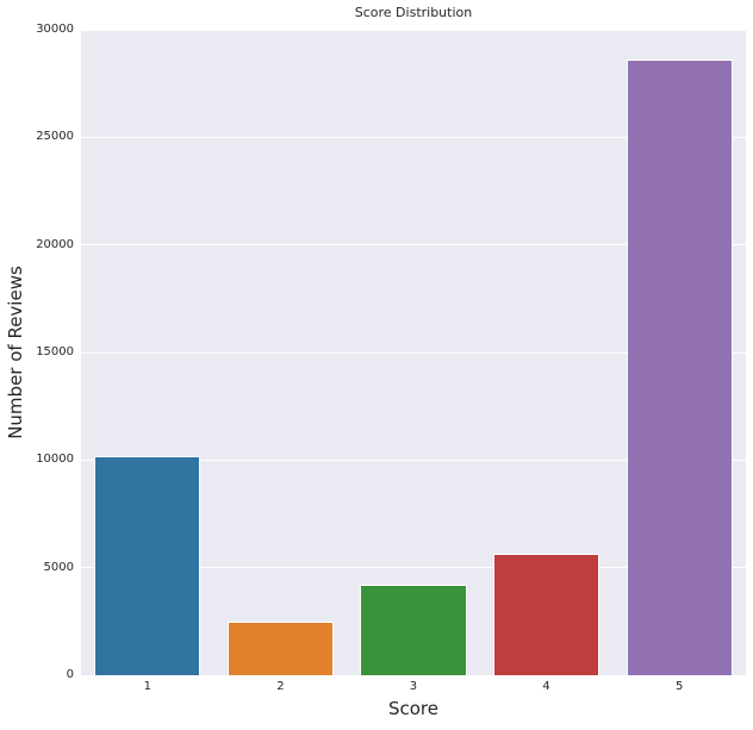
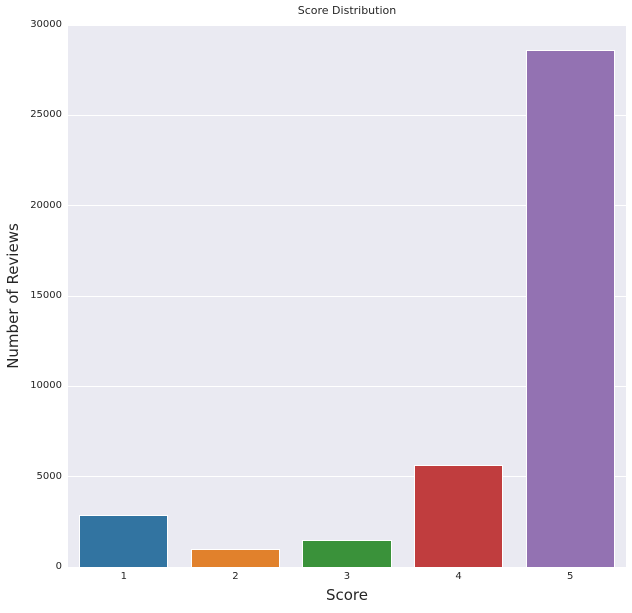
1: 10200 -> 2900
2: 2500 -> 1000
3: 4200 -> 1500
